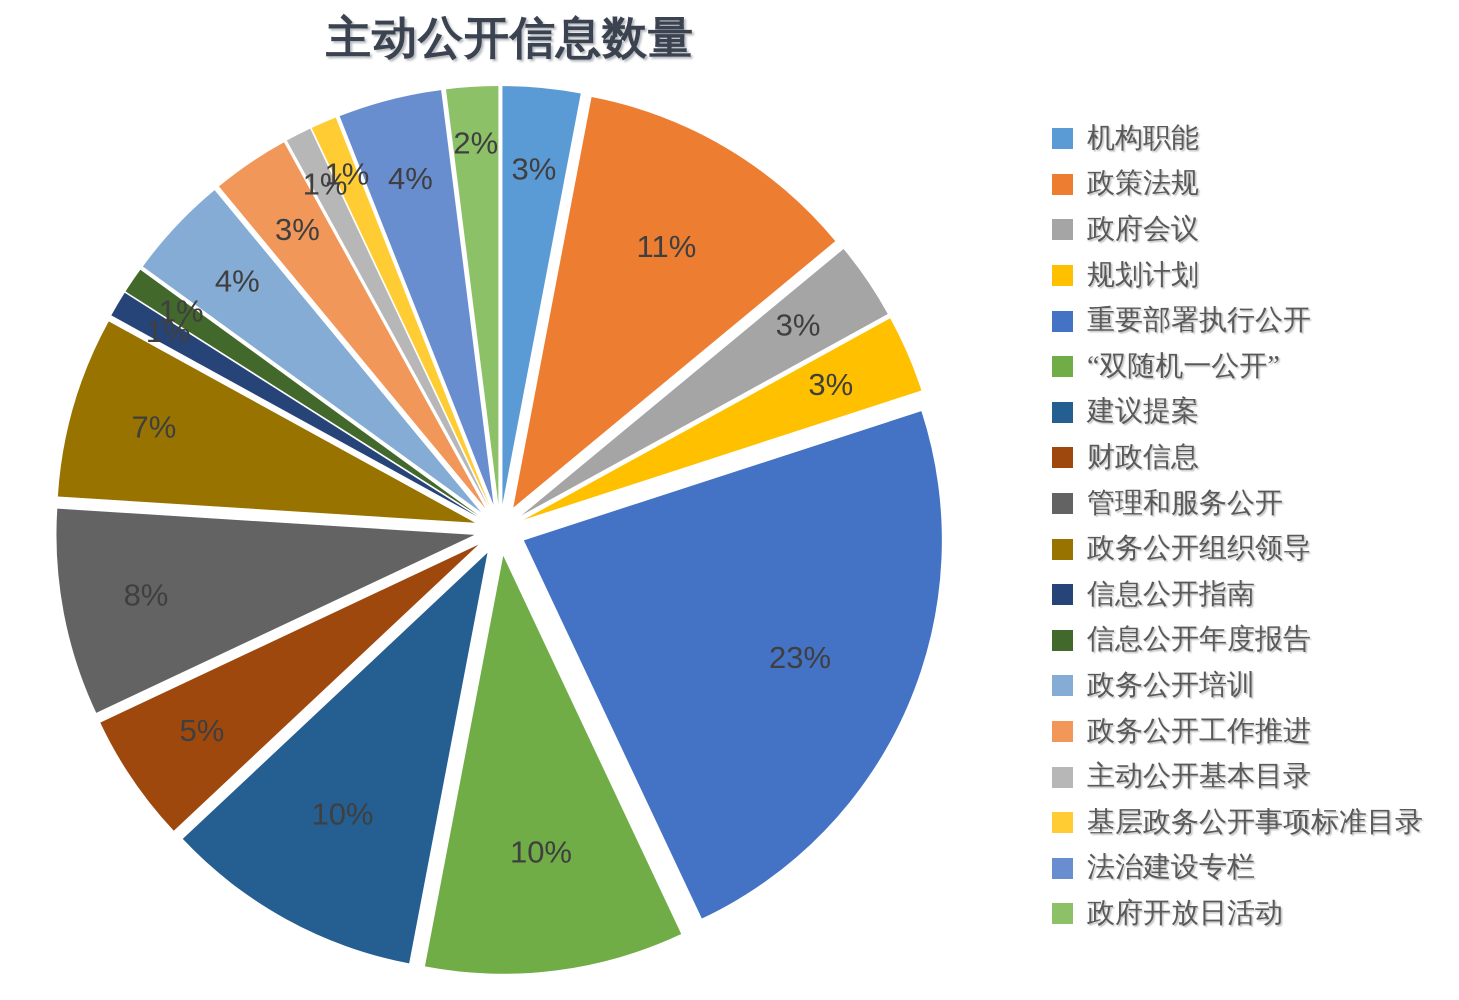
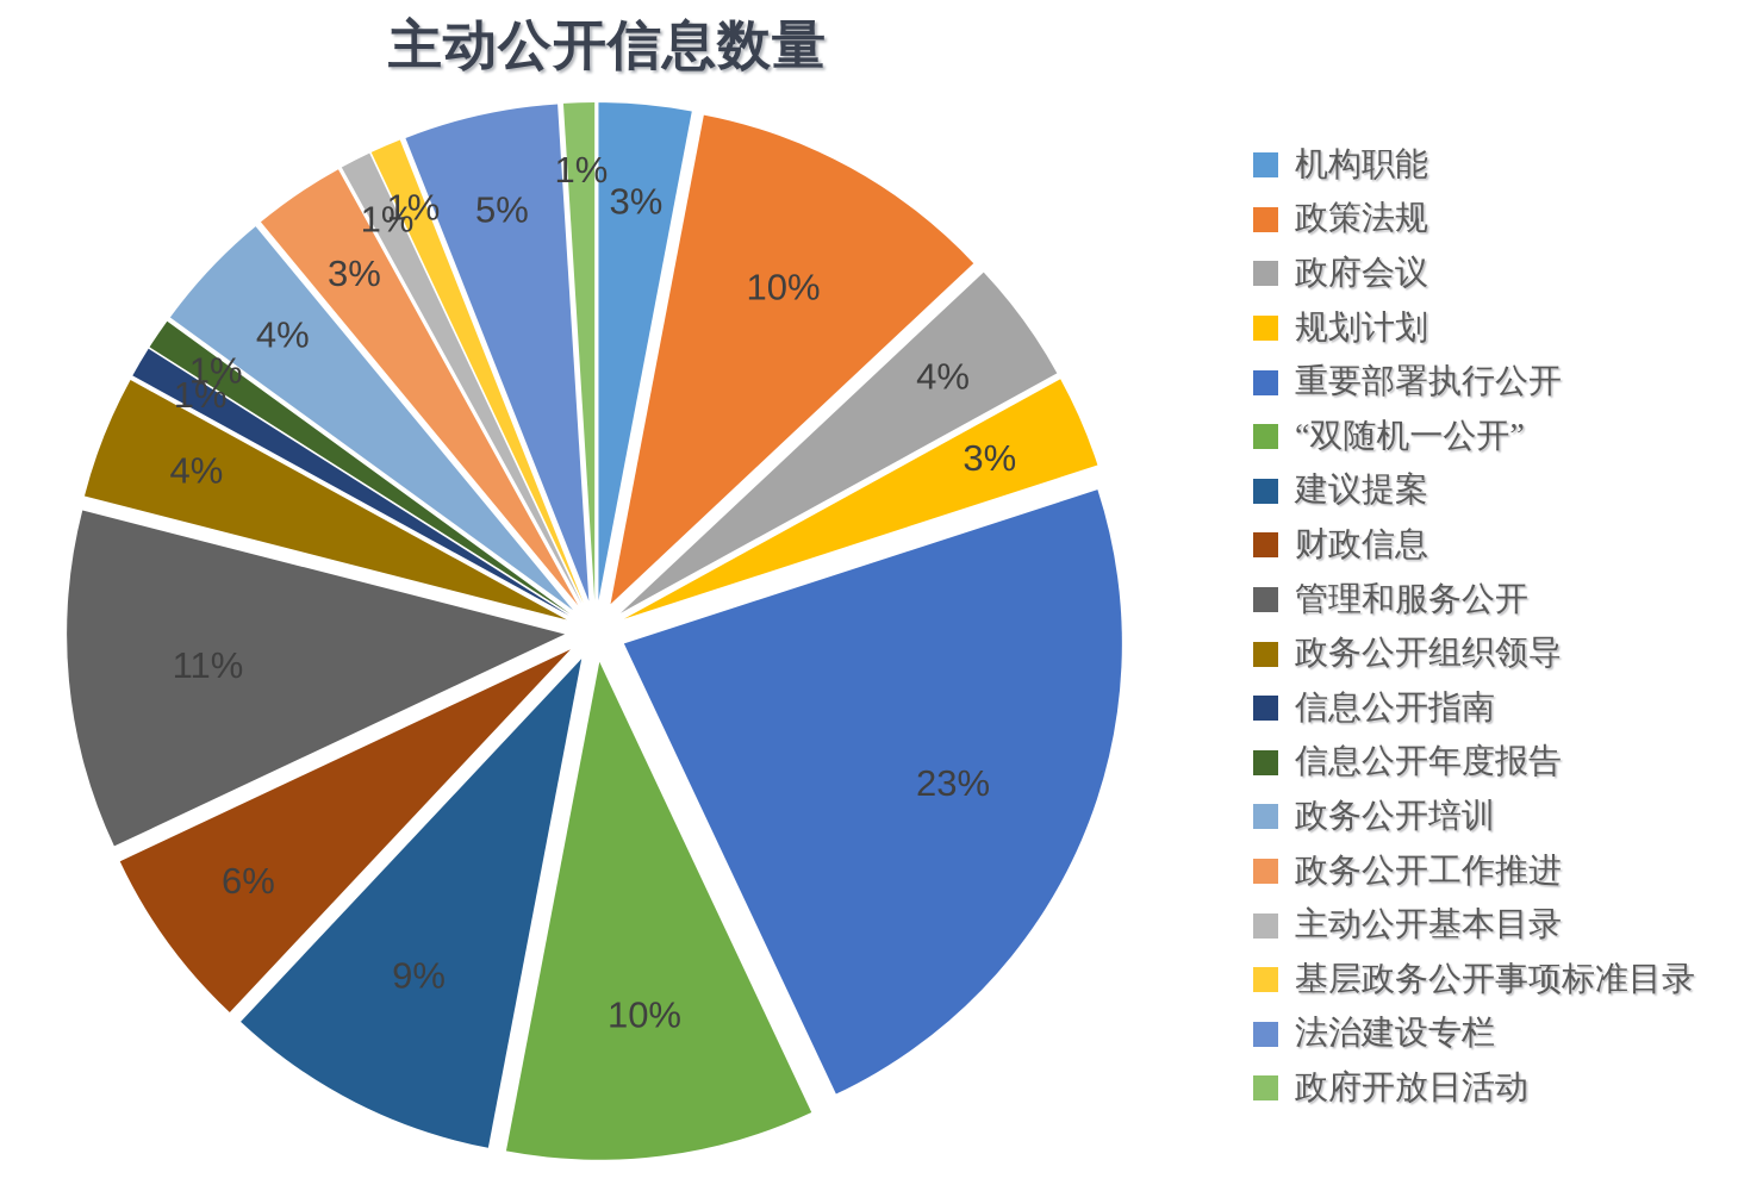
政策法规: 11% -> 10%
政府会议: 3% -> 4%
建议提案: 10% -> 9%
财政信息: 5% -> 6%
管理和服务公开: 8% -> 11%
政务公开组织领导: 7% -> 4%
法治建设专栏: 4% -> 5%
政府开放日活动: 2% -> 1%
